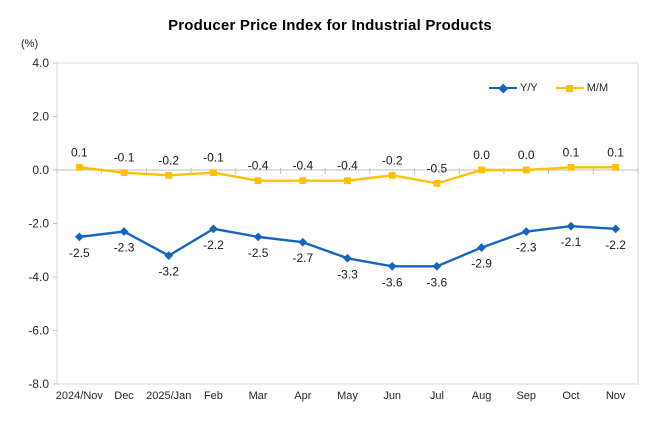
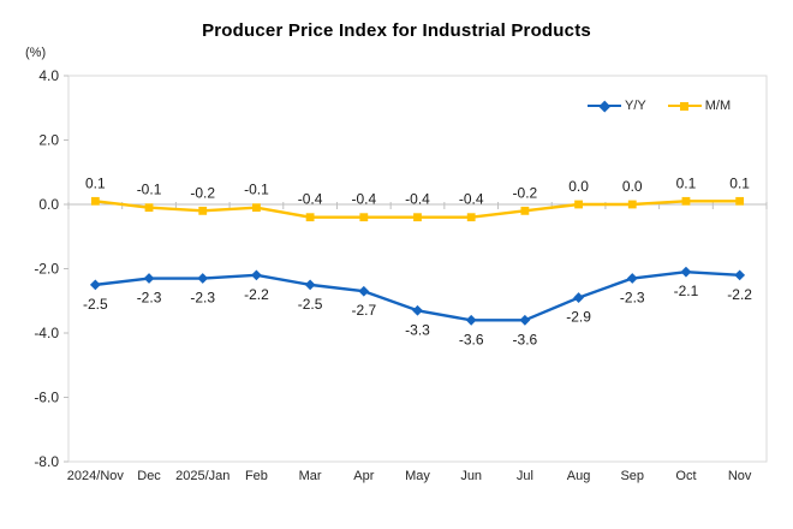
Y/Y/2025/Jan: -3.2 -> -2.3
M/M/Jun: -0.2 -> -0.4
M/M/Jul: -0.5 -> -0.2
